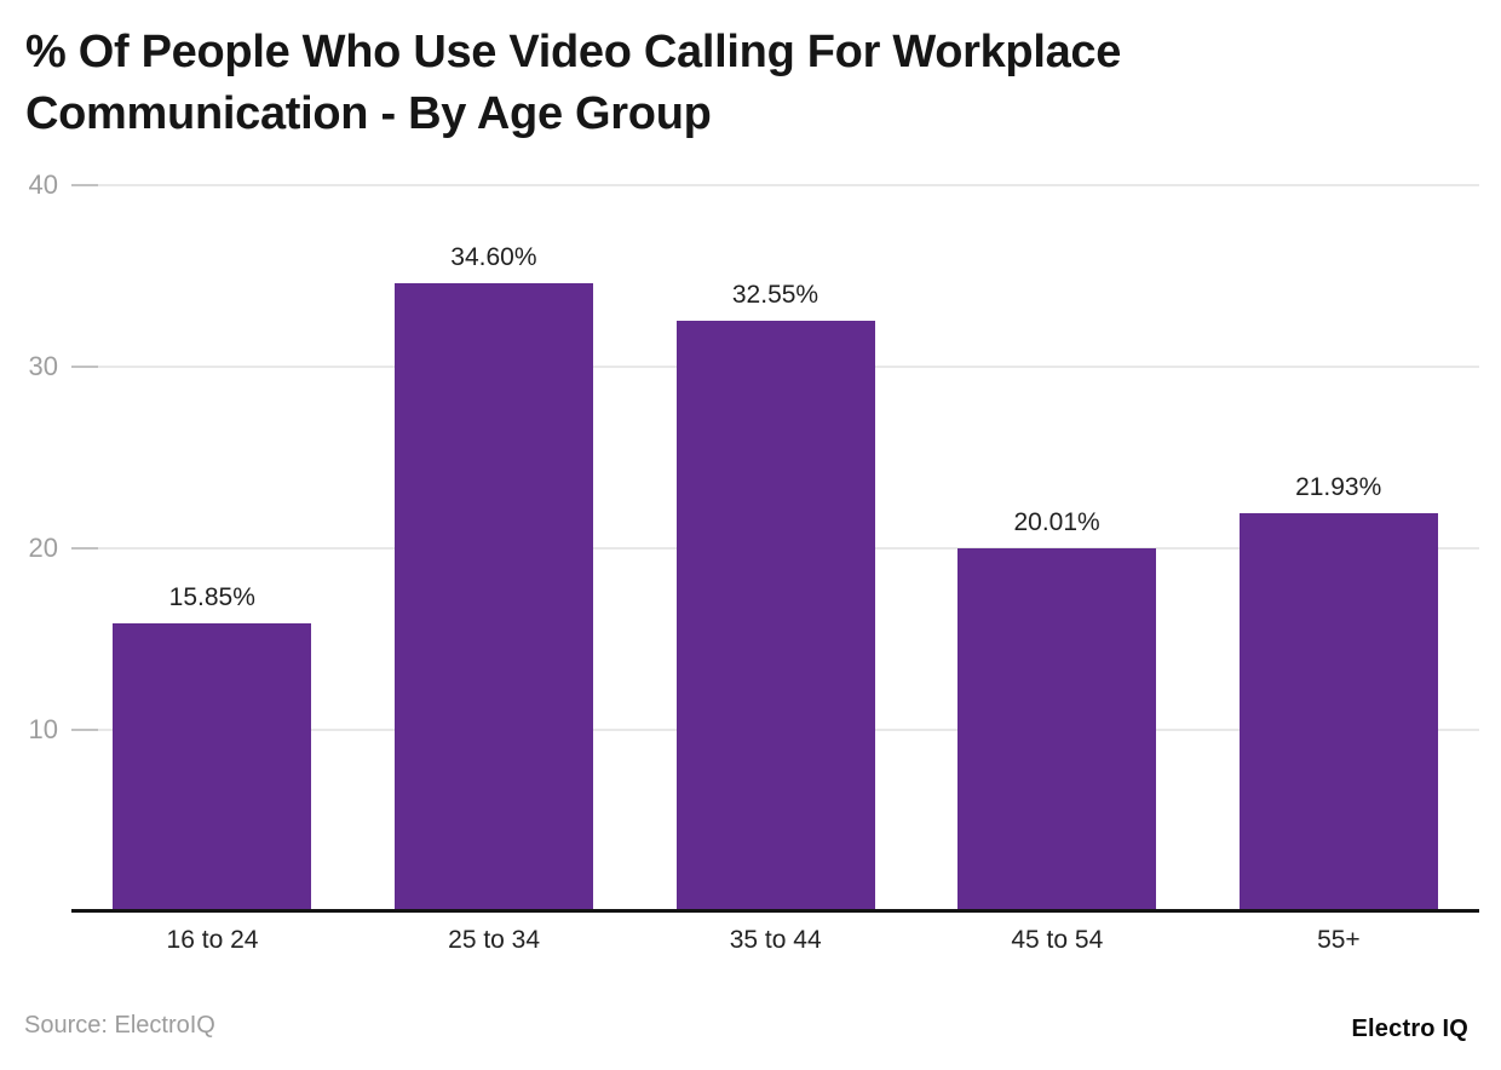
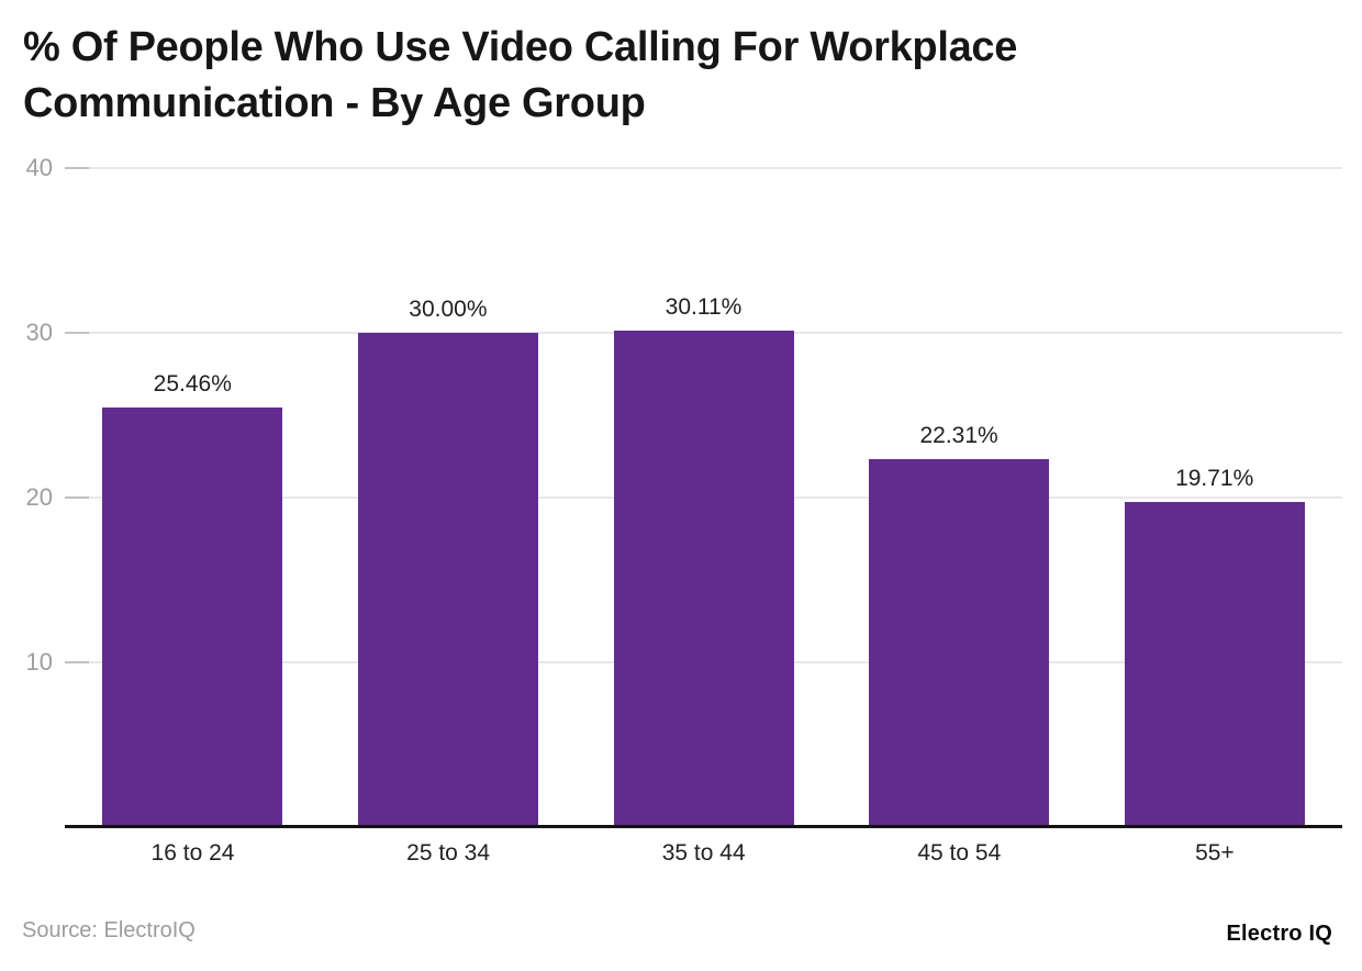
16 to 24: 15.85% -> 25.46%
25 to 34: 34.60% -> 30.00%
35 to 44: 32.55% -> 30.11%
45 to 54: 20.01% -> 22.31%
55+: 21.93% -> 19.71%
